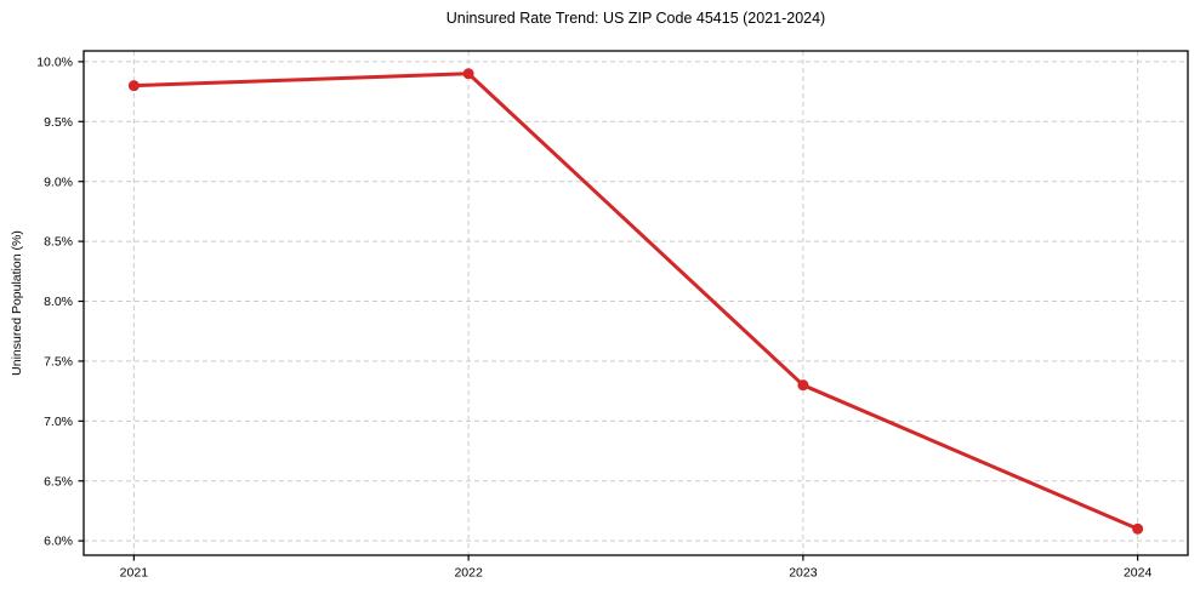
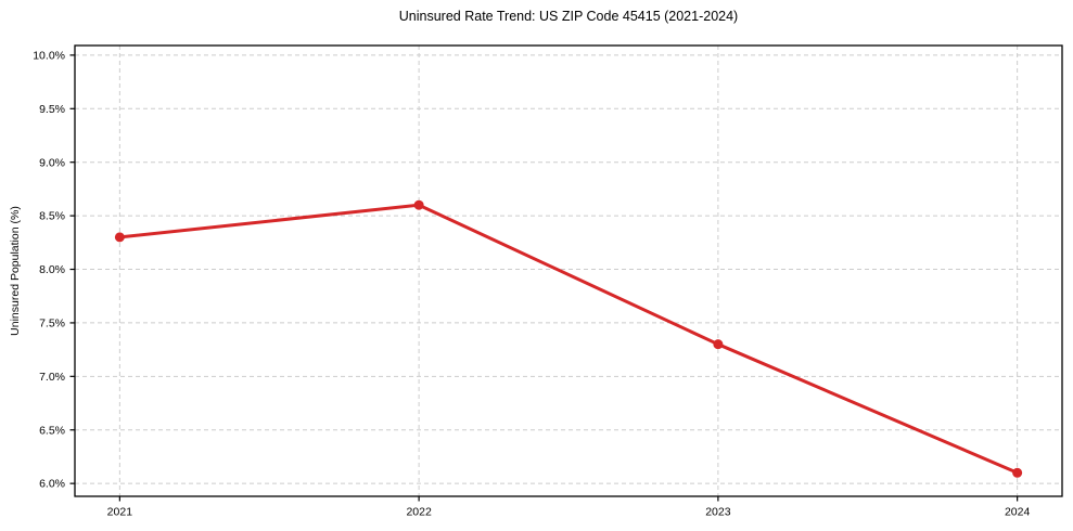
2021: 9.8% -> 8.3%
2022: 9.9% -> 8.6%
